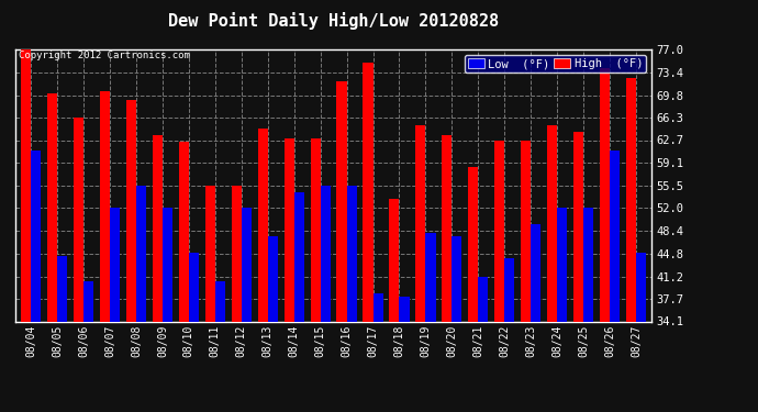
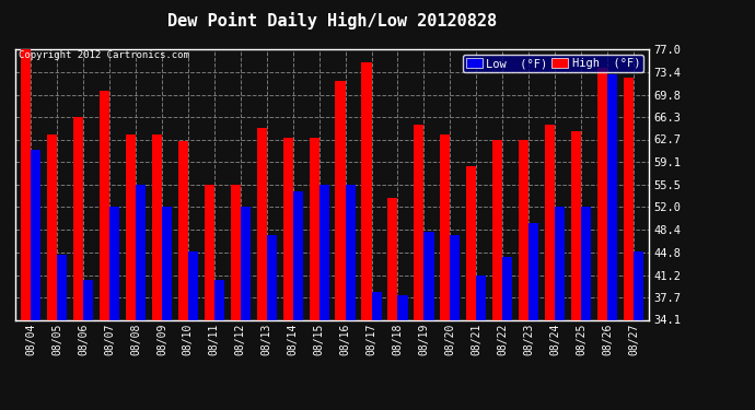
High (°F)/08/05: 70.0 -> 63.4
High (°F)/08/08: 69.0 -> 63.4
Low (°F)/08/26: 61.0 -> 73.0
